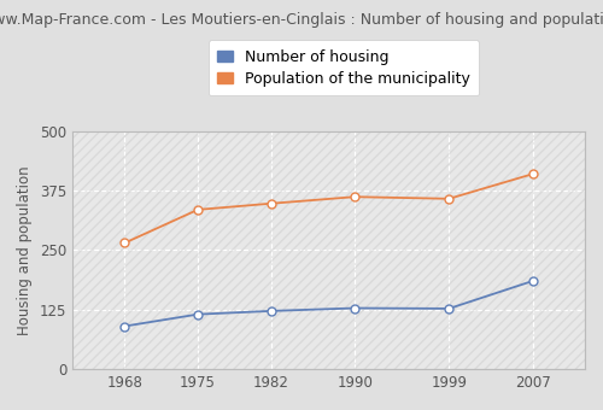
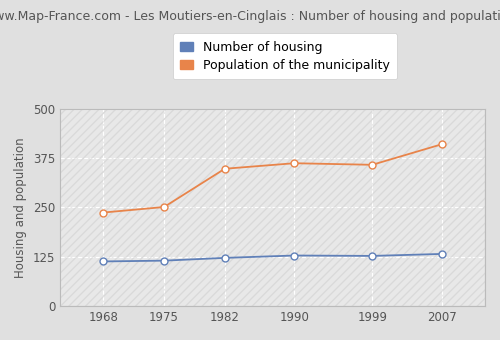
Number of housing/1968: 90 -> 113
Population of the municipality/1968: 265 -> 237
Population of the municipality/1975: 335 -> 251
Number of housing/2007: 185 -> 132
